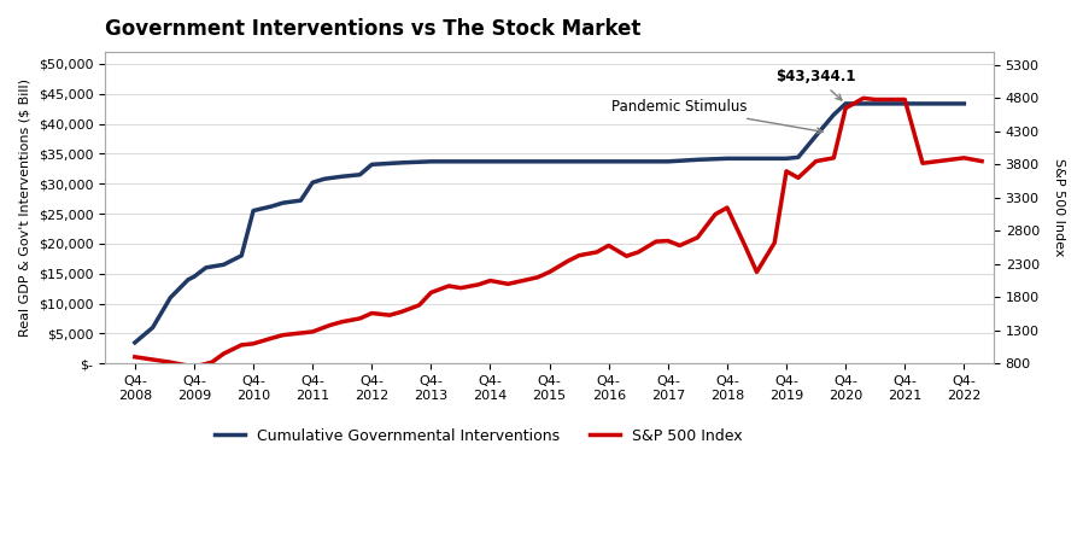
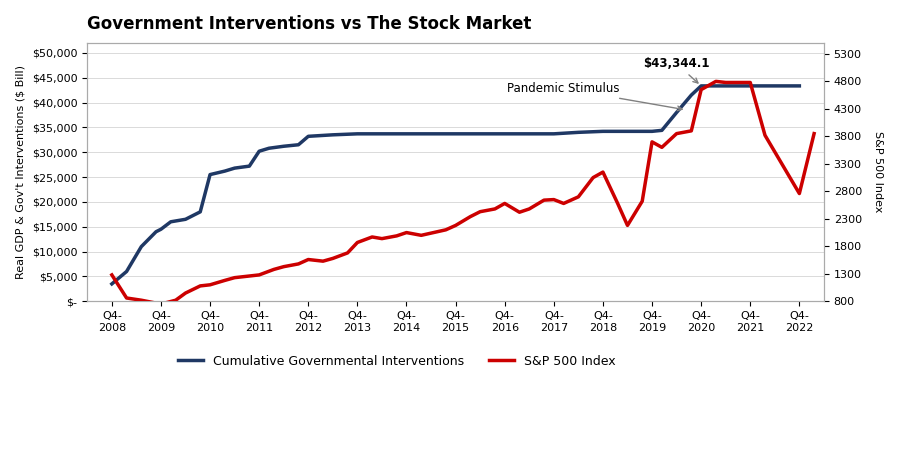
S&P 500 Index/Q4- 2008: 900 -> 1280
S&P 500 Index/Q4- 2022: 3900 -> 2760
